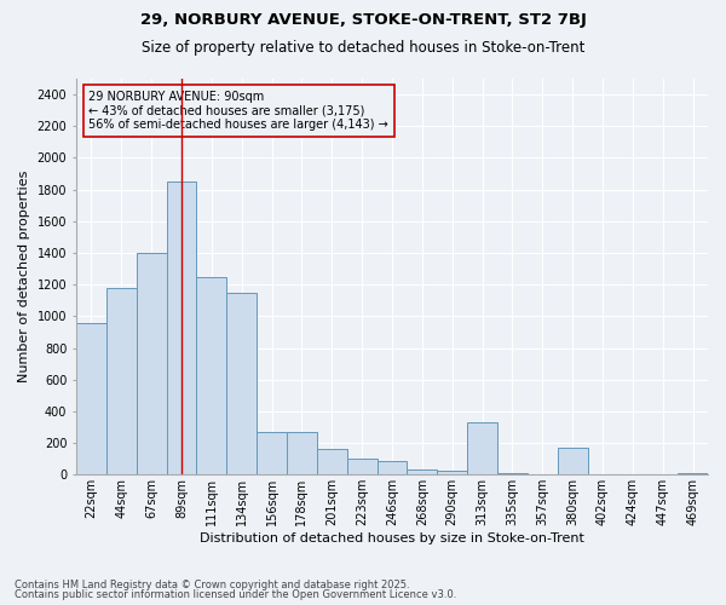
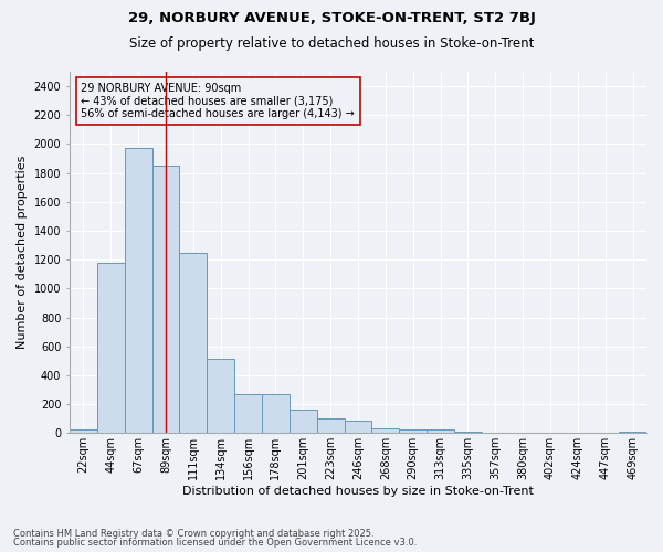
22sqm: 960 -> 20
67sqm: 1400 -> 1970
134sqm: 1150 -> 520
313sqm: 330 -> 30
380sqm: 170 -> 0
